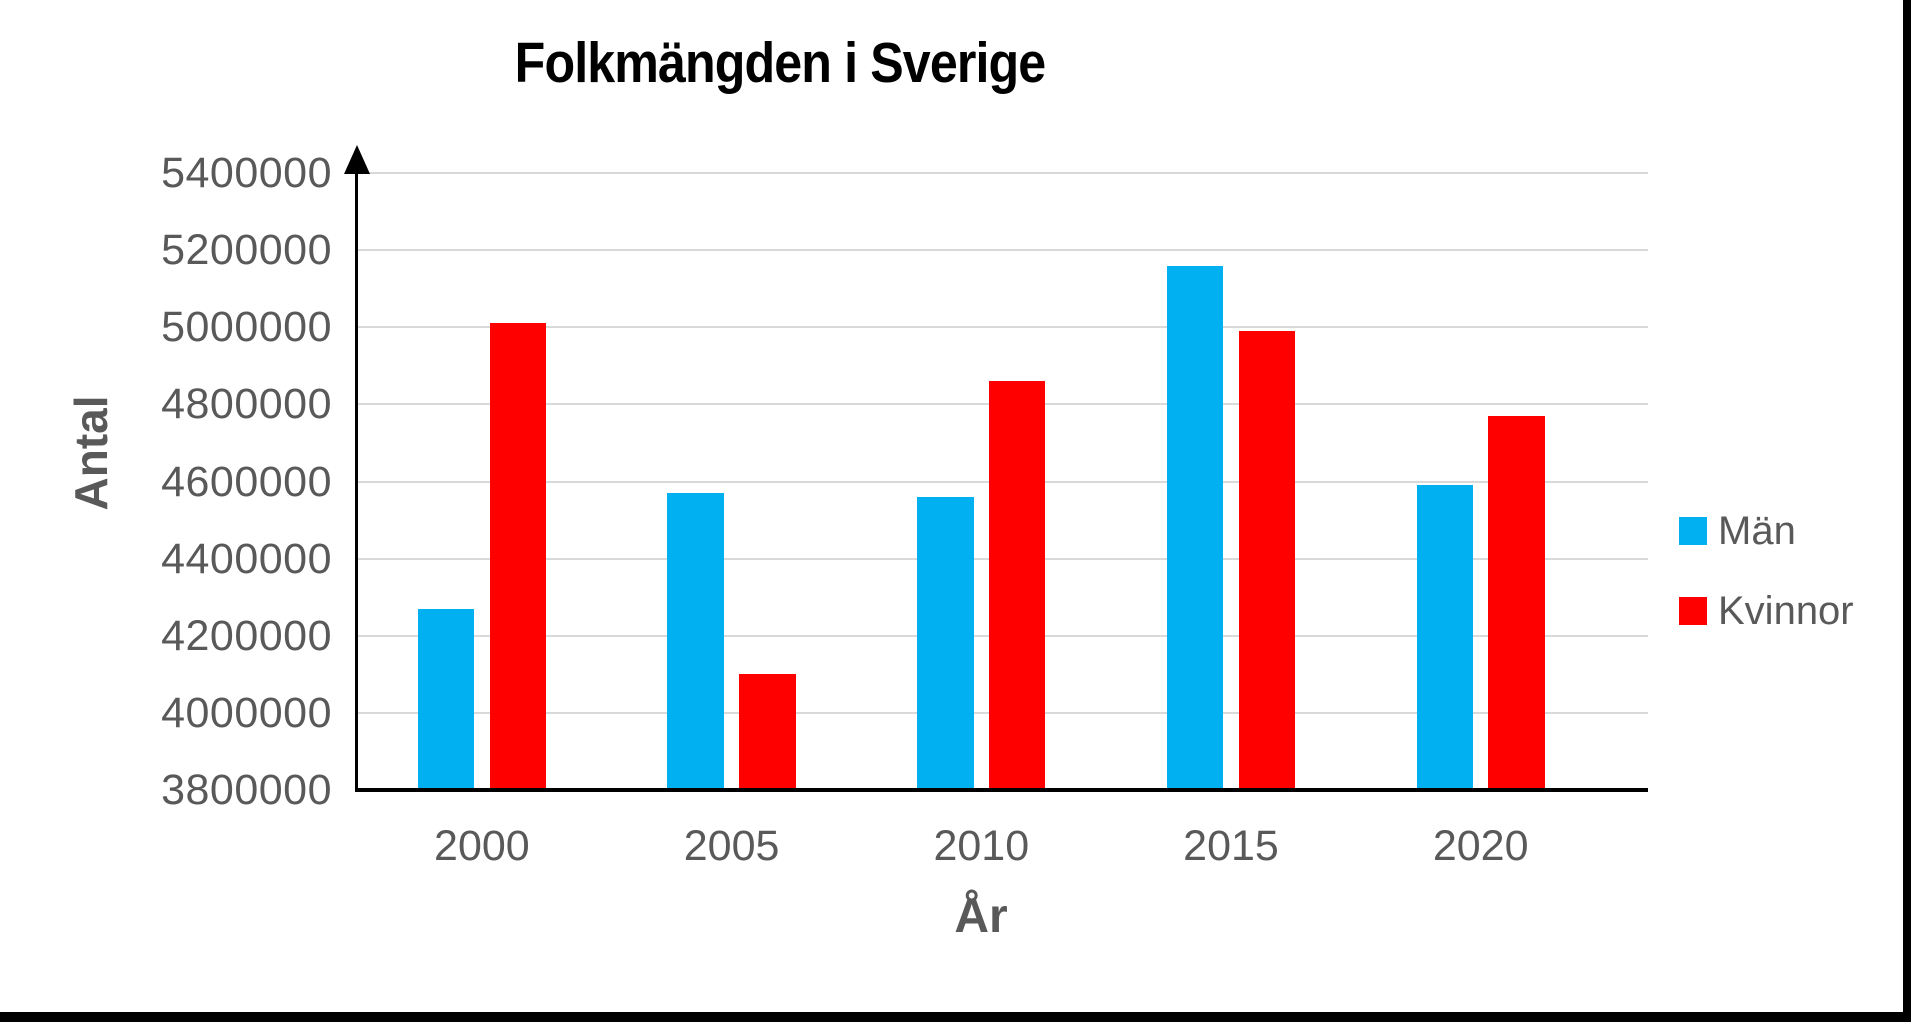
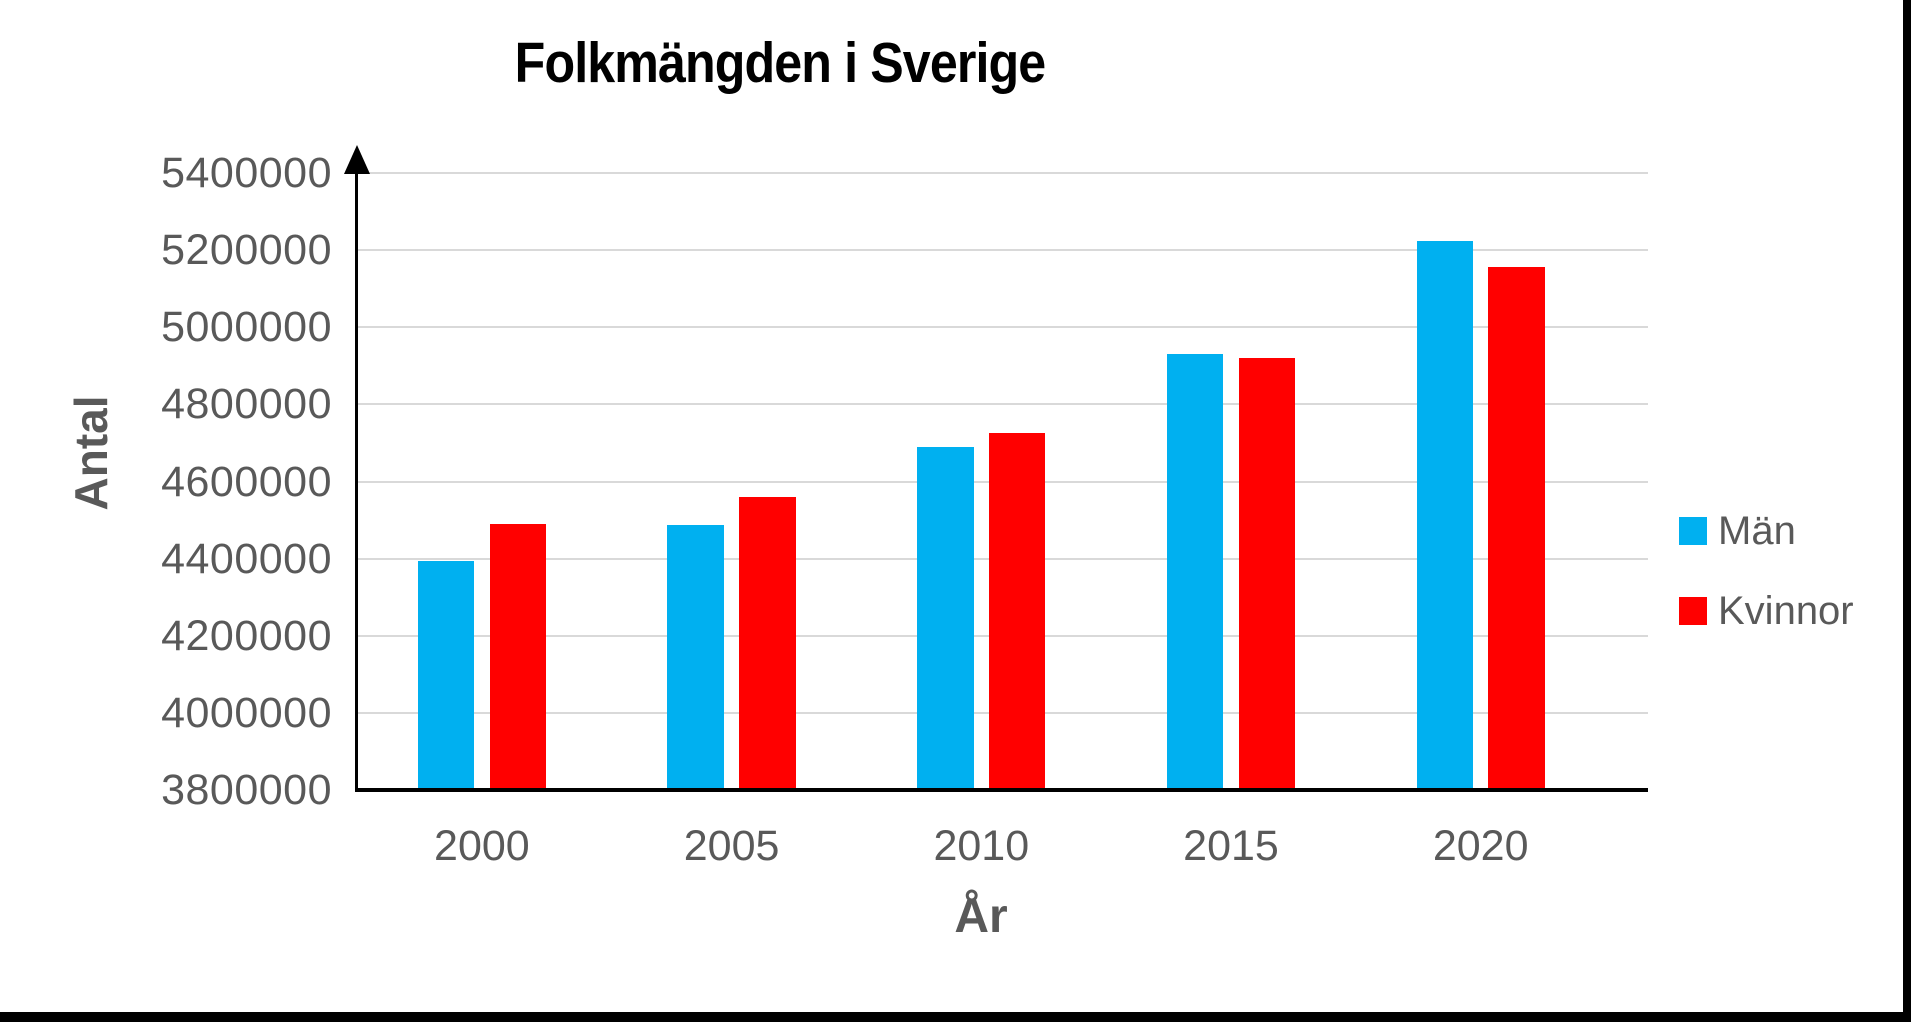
Män/2000: 4270000 -> 4390000
Kvinnor/2000: 5010000 -> 4490000
Män/2005: 4570000 -> 4490000
Kvinnor/2005: 4100000 -> 4560000
Män/2010: 4560000 -> 4690000
Kvinnor/2010: 4860000 -> 4720000
Män/2015: 5160000 -> 4930000
Kvinnor/2015: 4990000 -> 4920000
Män/2020: 4590000 -> 5220000
Kvinnor/2020: 4770000 -> 5160000
